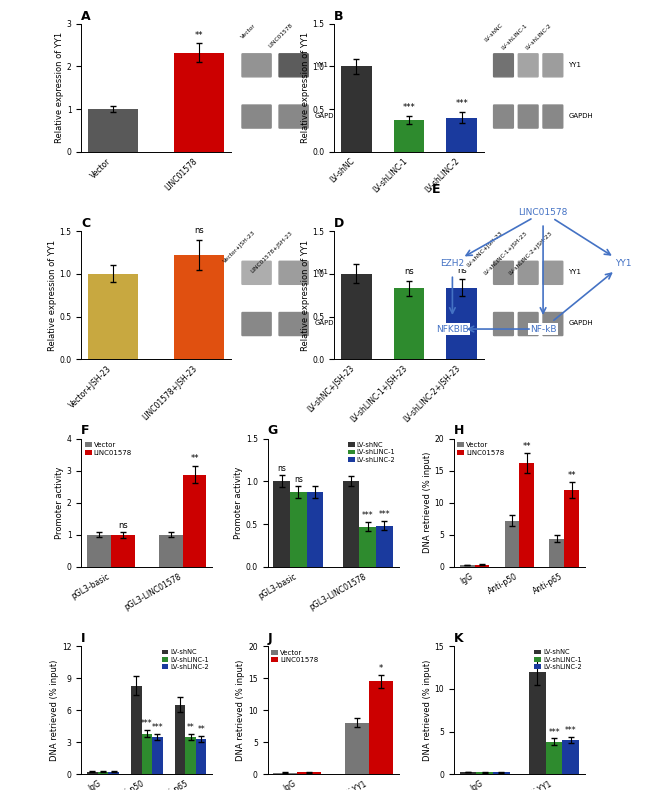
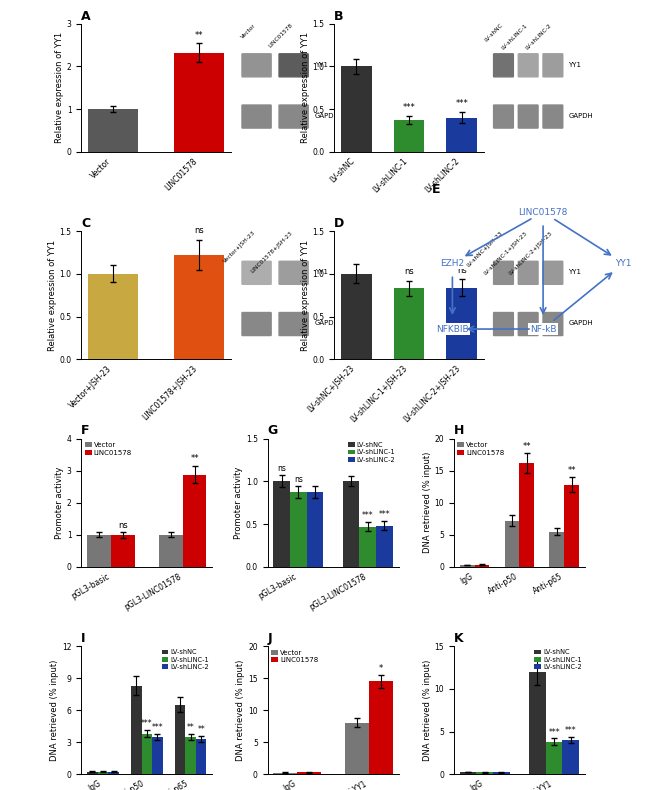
H/Vector/Anti-p65: 4.4 -> 5.5
H/LINC01578/Anti-p65: 12.0 -> 12.8
